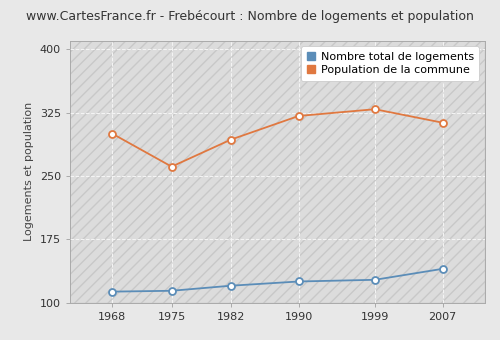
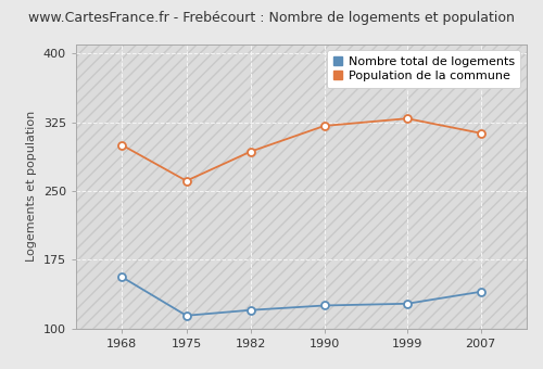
Nombre total de logements/1968: 113 -> 156
